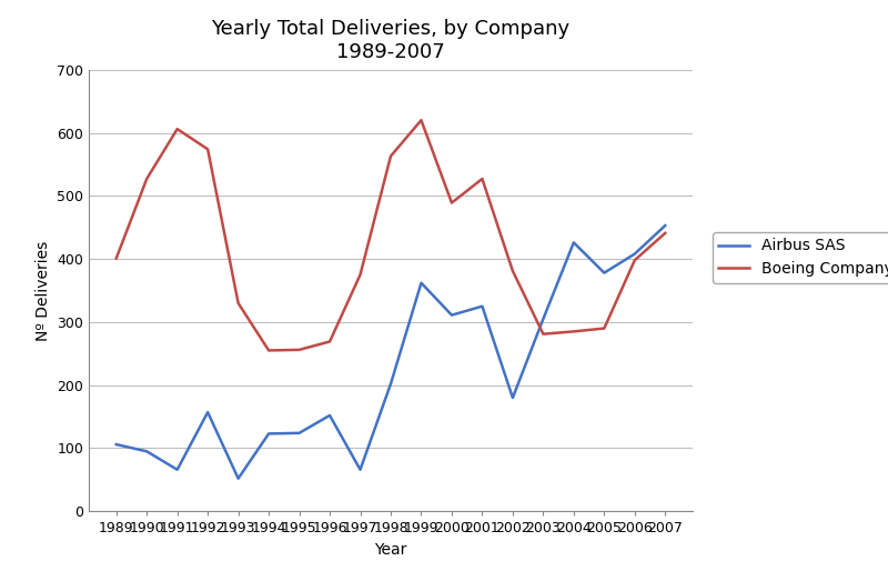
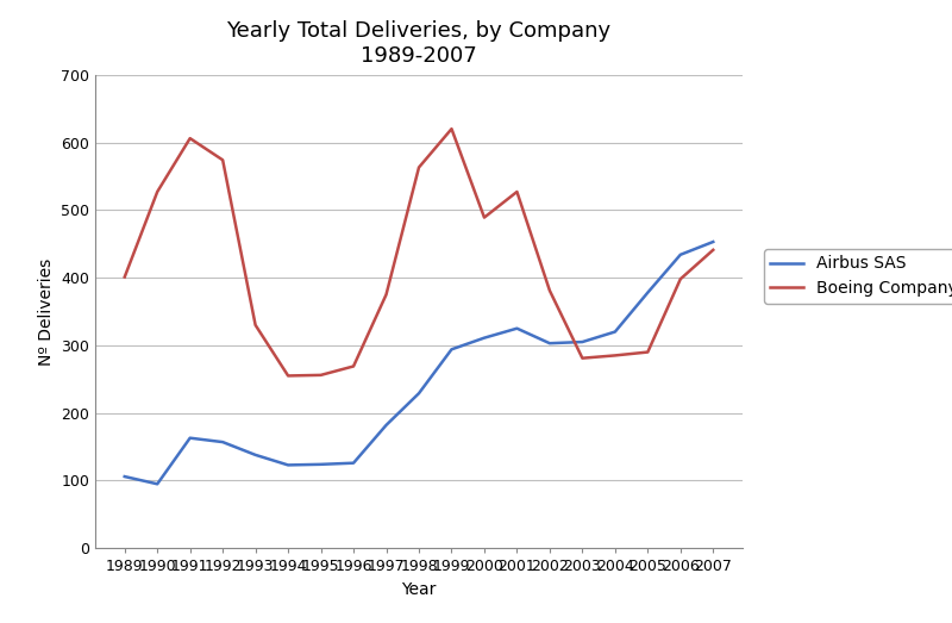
Airbus SAS/1991: 66 -> 163
Airbus SAS/1993: 52 -> 138
Airbus SAS/1996: 152 -> 126
Airbus SAS/1997: 66 -> 182
Airbus SAS/1998: 202 -> 229
Airbus SAS/1999: 362 -> 294
Airbus SAS/2002: 180 -> 303
Airbus SAS/2004: 426 -> 320
Airbus SAS/2006: 408 -> 434
